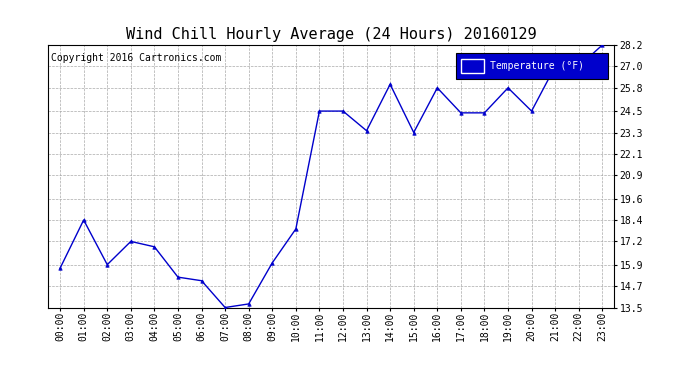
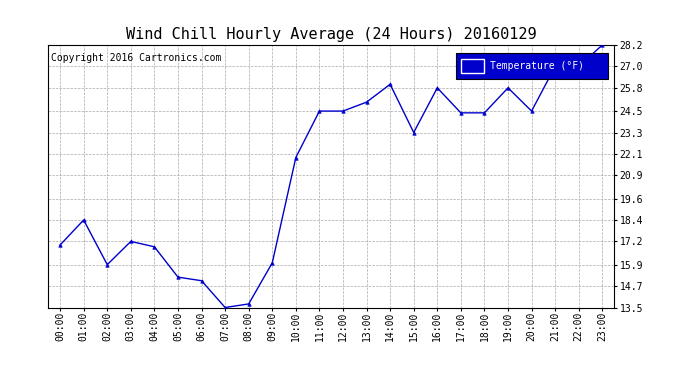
00:00: 15.7 -> 17.0
10:00: 17.9 -> 21.9
13:00: 23.4 -> 25.0
